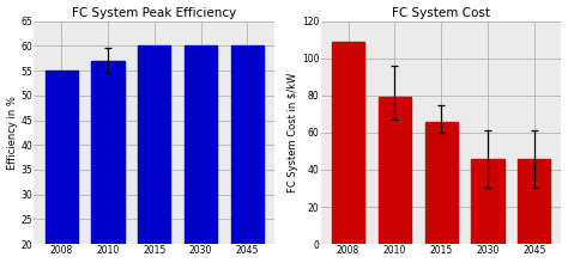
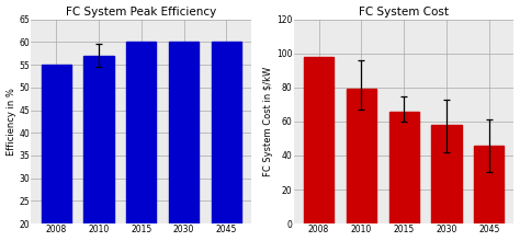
FC System Cost/2008: 109 -> 98
FC System Cost/2030: 46 -> 58
